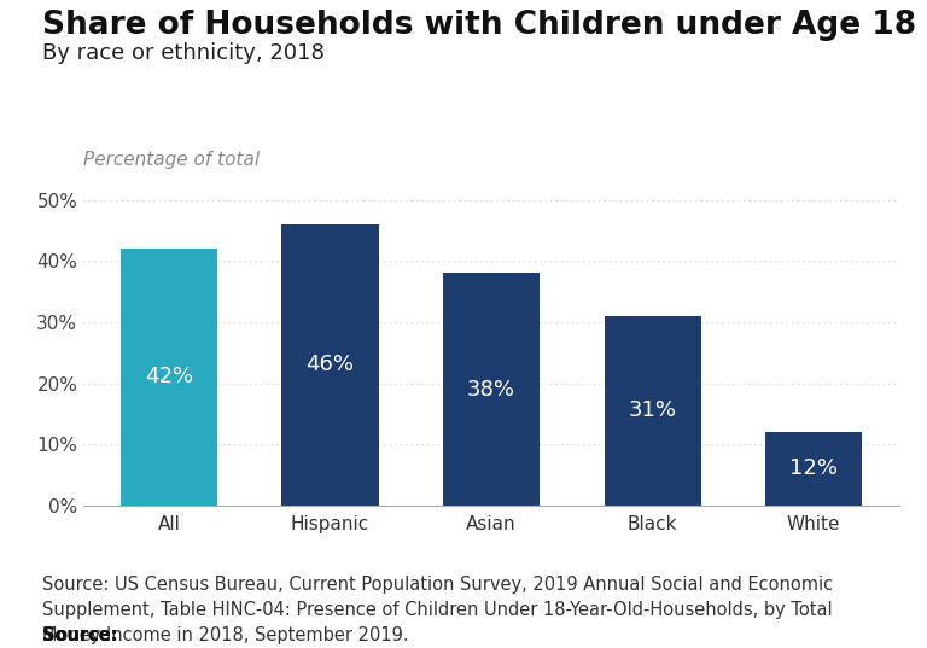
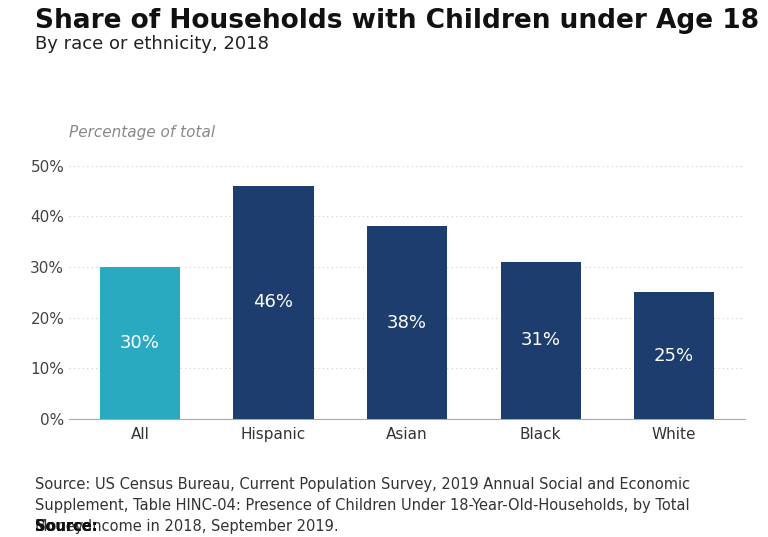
All: 42% -> 30%
White: 12% -> 25%
